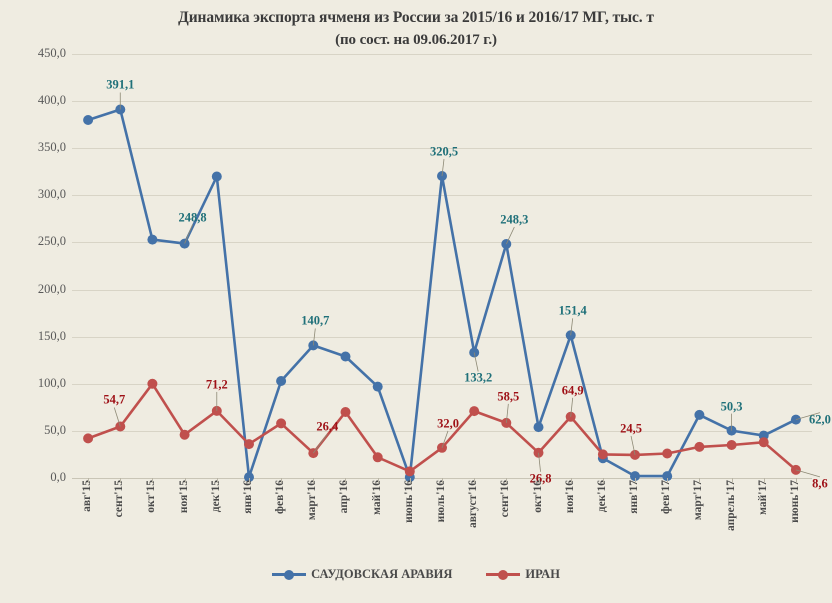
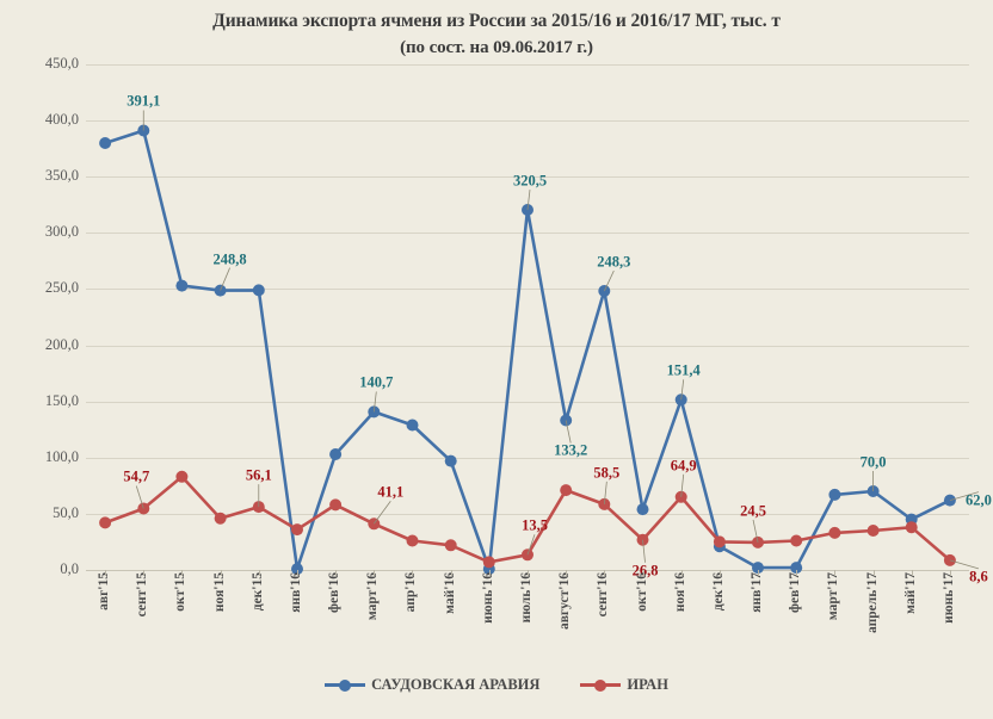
ИРАН/окт'15: 100 -> 80
САУДОВСКАЯ АРАВИЯ/дек'15: 320 -> 250
ИРАН/дек'15: 71,2 -> 56,1
ИРАН/март'16: 26,4 -> 41,1
ИРАН/апр'16: 70 -> 30
ИРАН/июль'16: 32,0 -> 13,5
САУДОВСКАЯ АРАВИЯ/апрель'17: 50,3 -> 70,0
